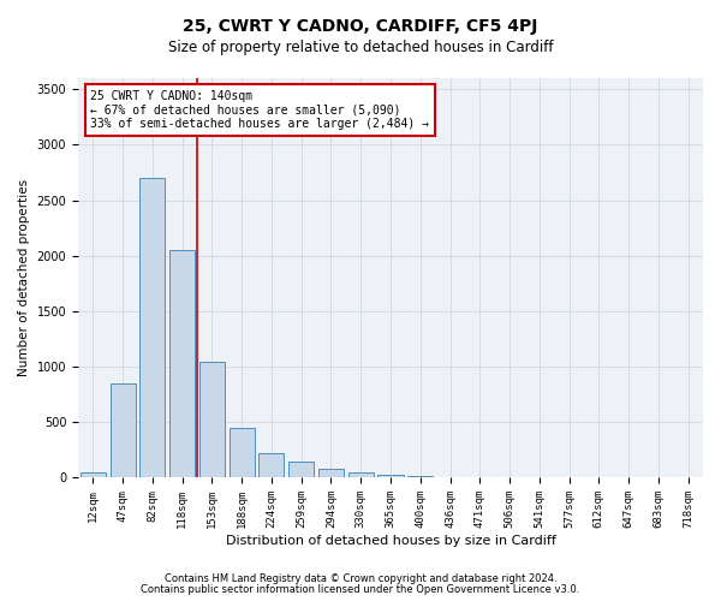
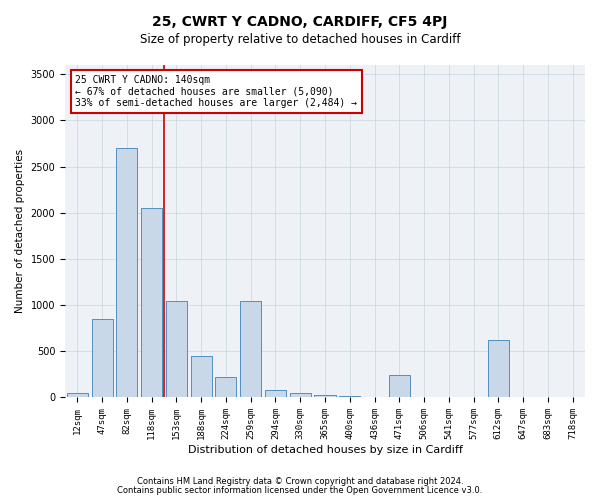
259sqm: 150 -> 1040
471sqm: 0 -> 240
612sqm: 0 -> 620
